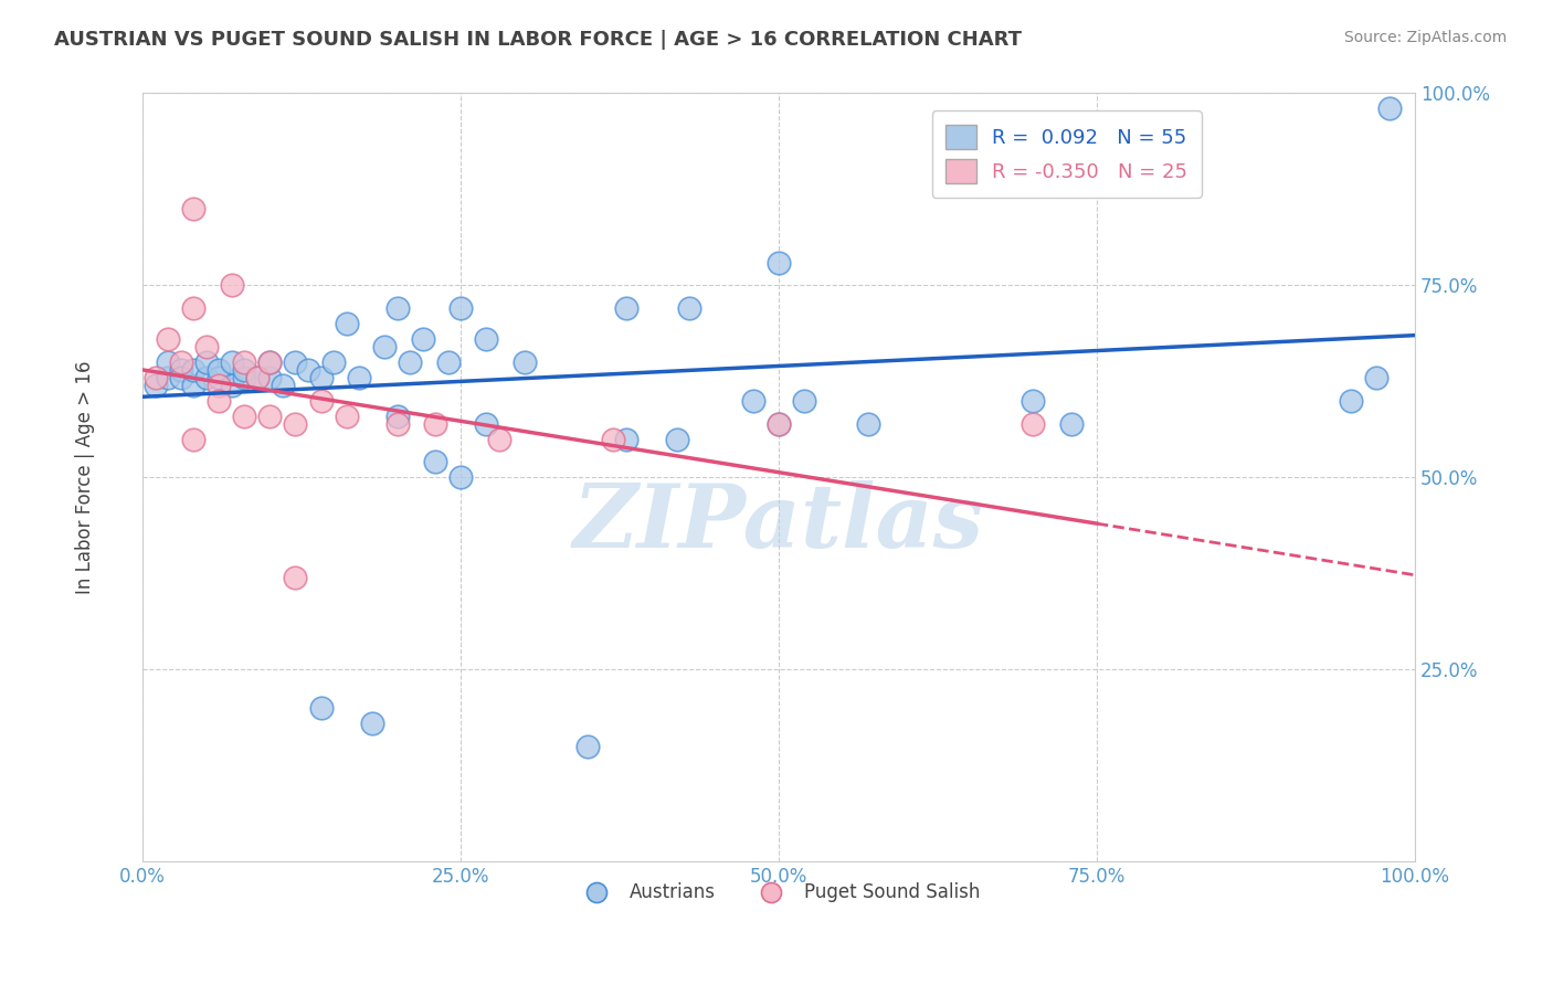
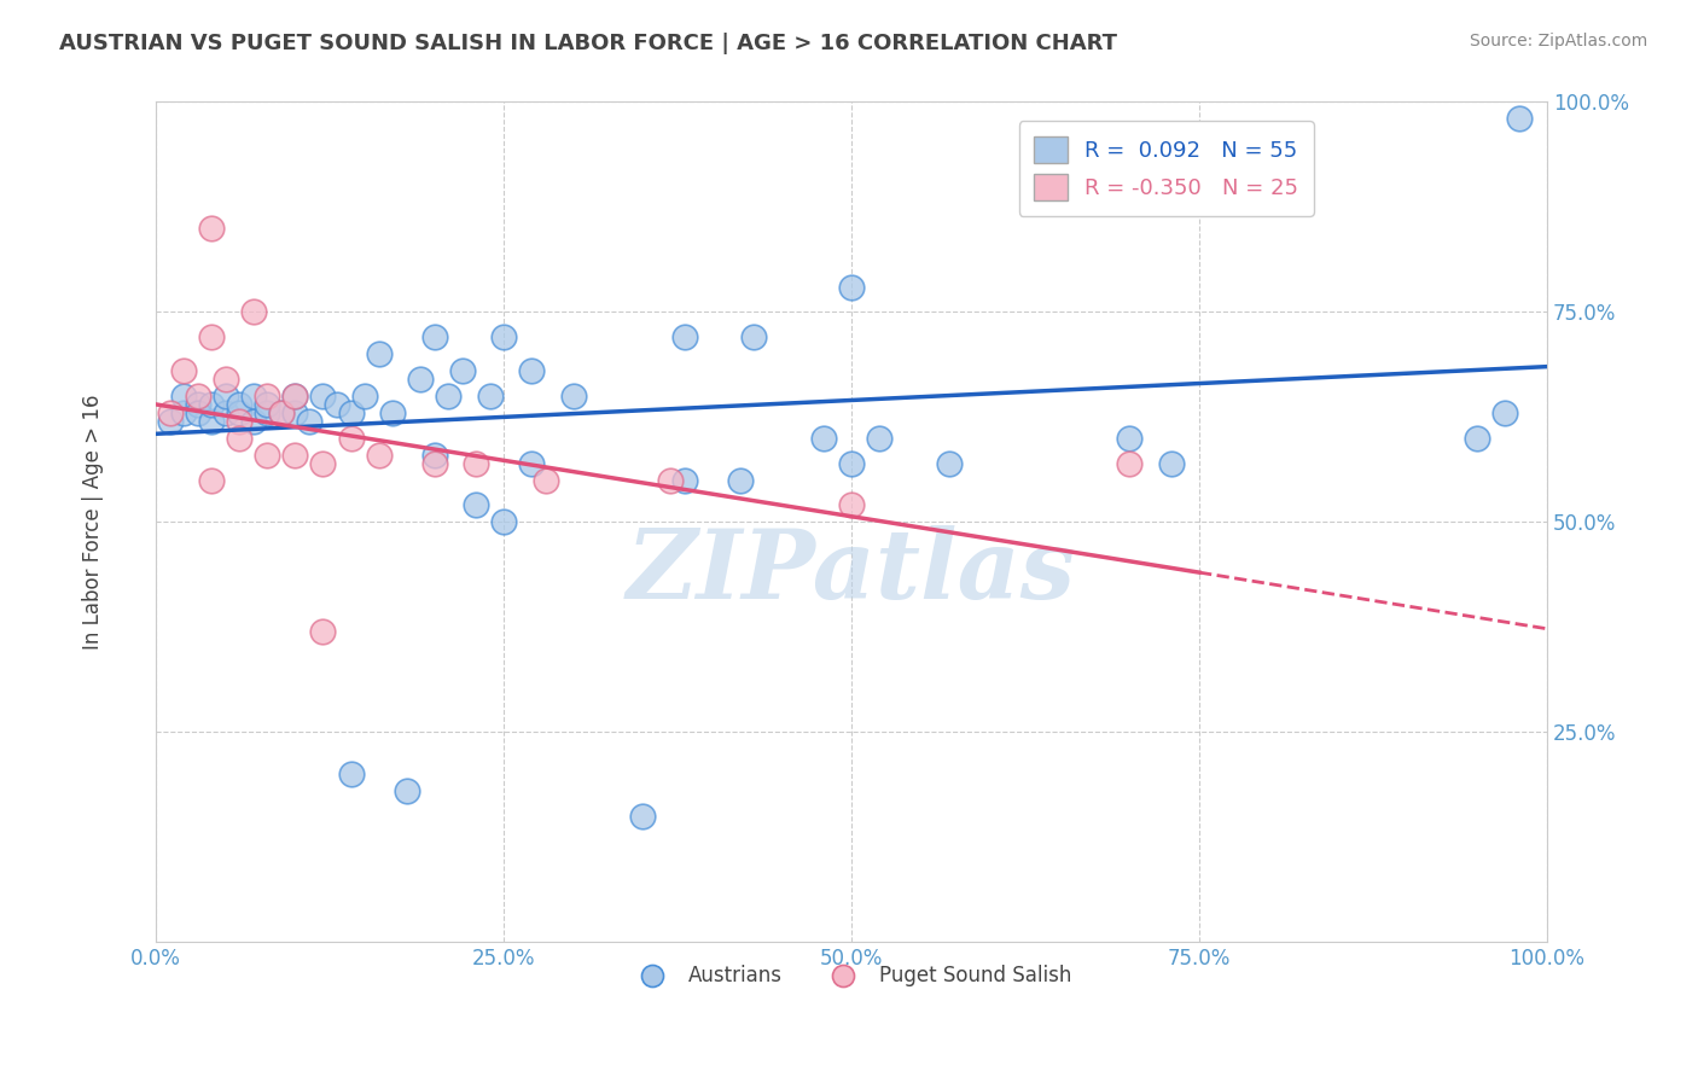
Puget Sound Salish/50.0%: 57% -> 52%
